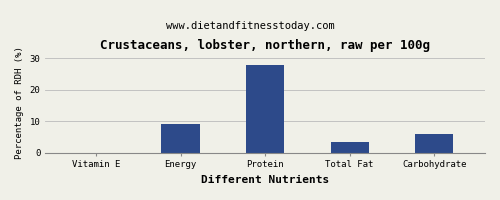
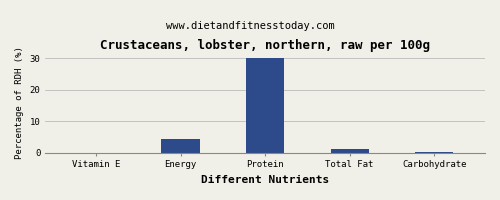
Energy: 9.0 -> 4.5
Protein: 28.0 -> 30.0
Total Fat: 3.5 -> 1.2
Carbohydrate: 6.0 -> 0.2
